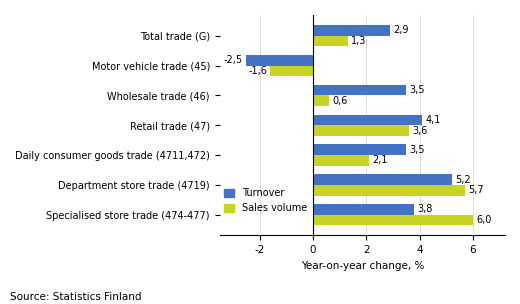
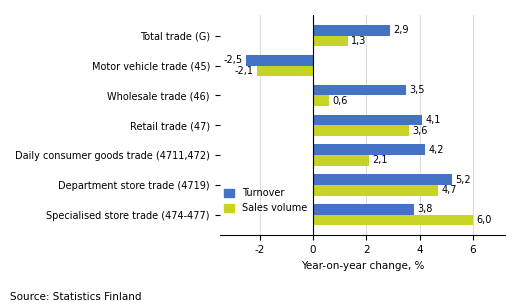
Sales volume/Motor vehicle trade (45): -1,6 -> -2,1
Turnover/Daily consumer goods trade (4711,472): 3,5 -> 4,2
Sales volume/Department store trade (4719): 5,7 -> 4,7
